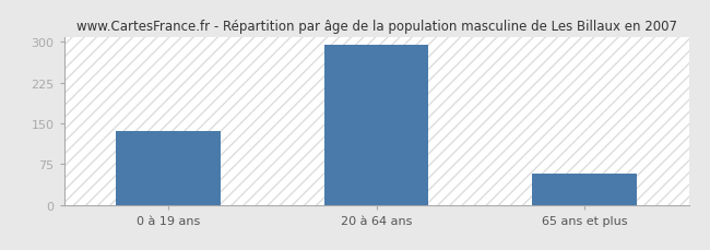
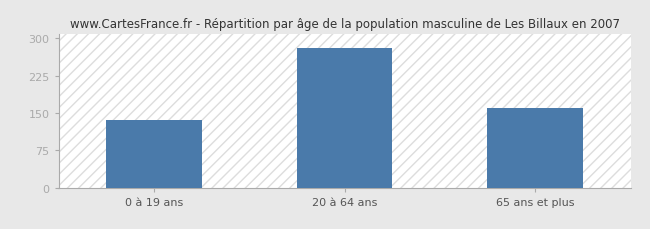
20 à 64 ans: 295 -> 280
65 ans et plus: 58 -> 160
